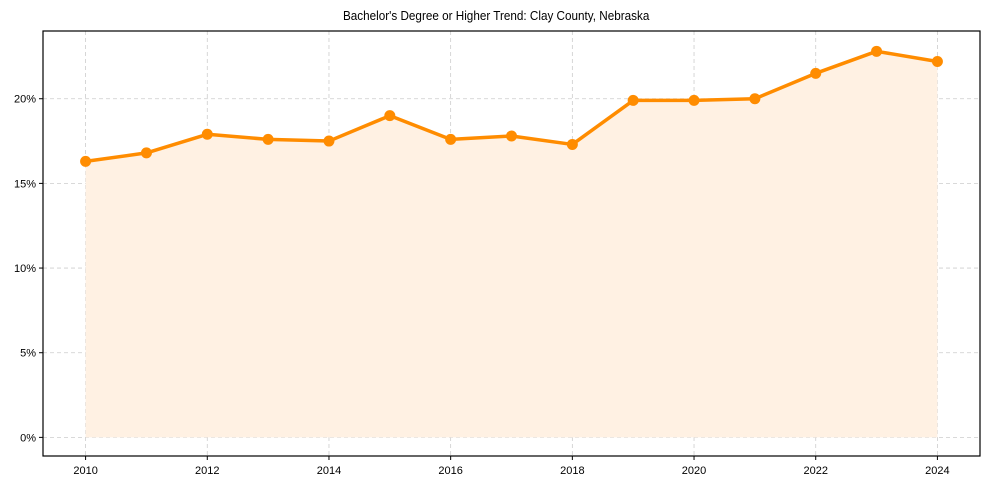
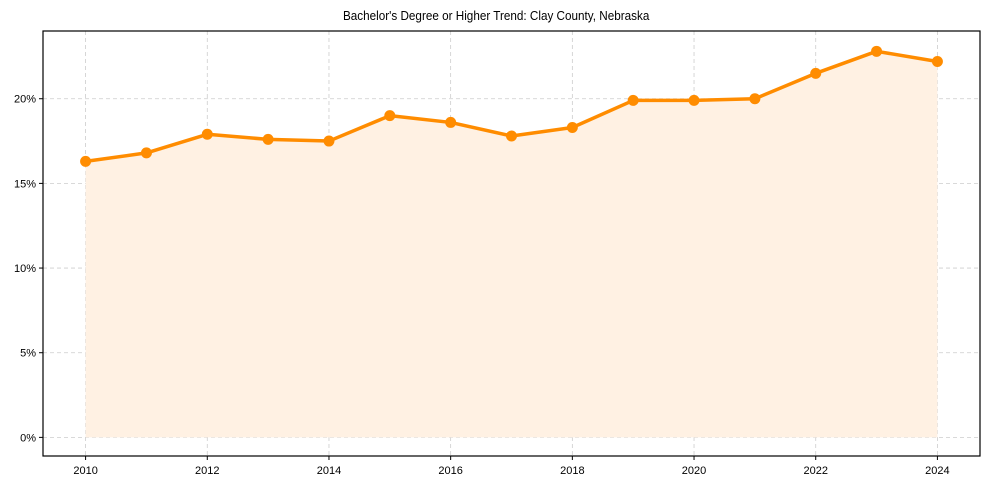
2016: 17.6% -> 18.6%
2018: 17.3% -> 18.3%
